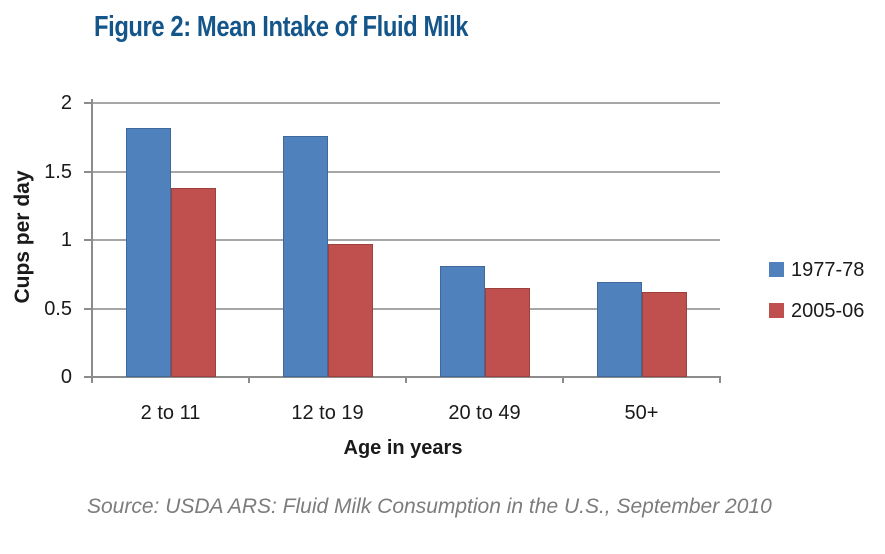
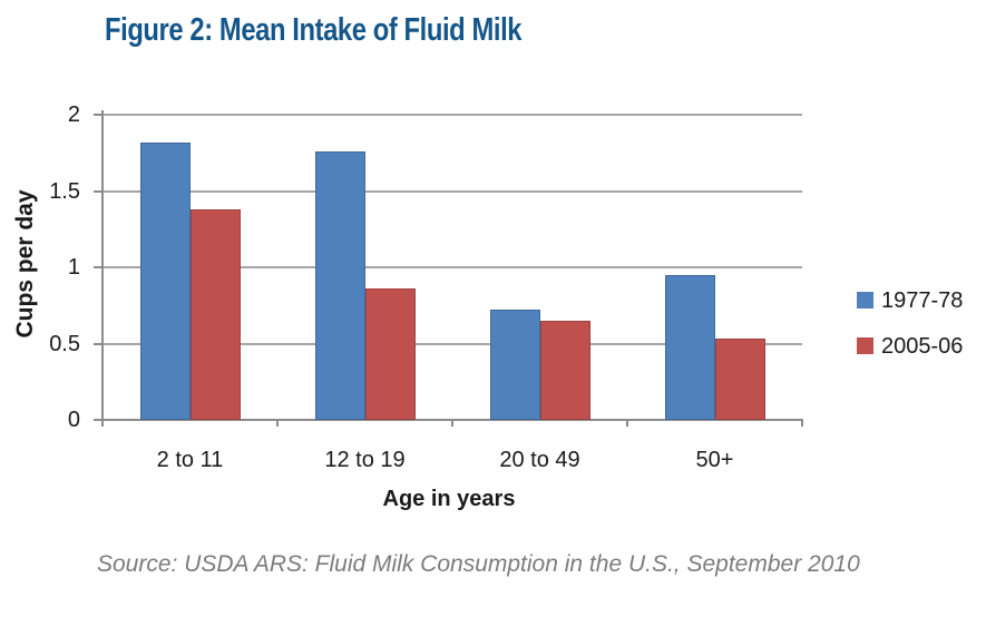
2005-06/12 to 19: 0.97 -> 0.86
1977-78/20 to 49: 0.81 -> 0.72
1977-78/50+: 0.69 -> 0.95
2005-06/50+: 0.62 -> 0.53
